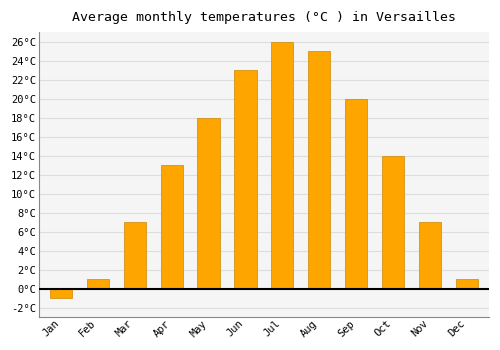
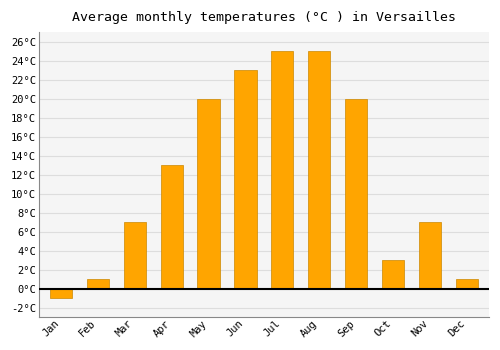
May: 18°C -> 20°C
Jul: 26°C -> 25°C
Oct: 14°C -> 3°C
